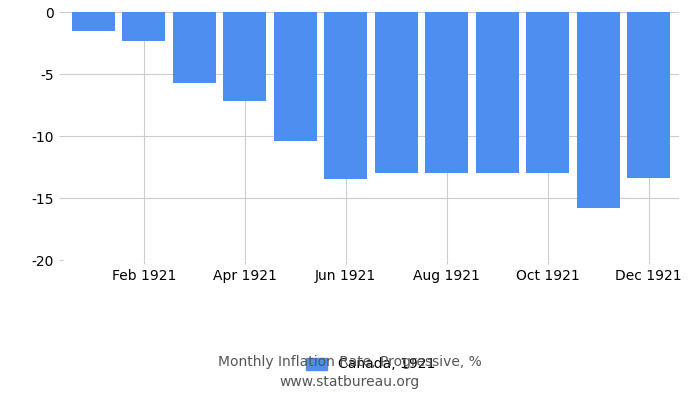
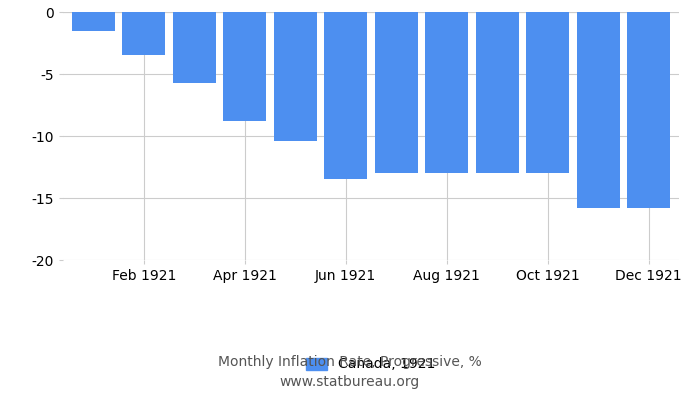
Feb 1921: -2.3 -> -3.5
Apr 1921: -7.2 -> -8.8
Dec 1921: -13.4 -> -15.8
